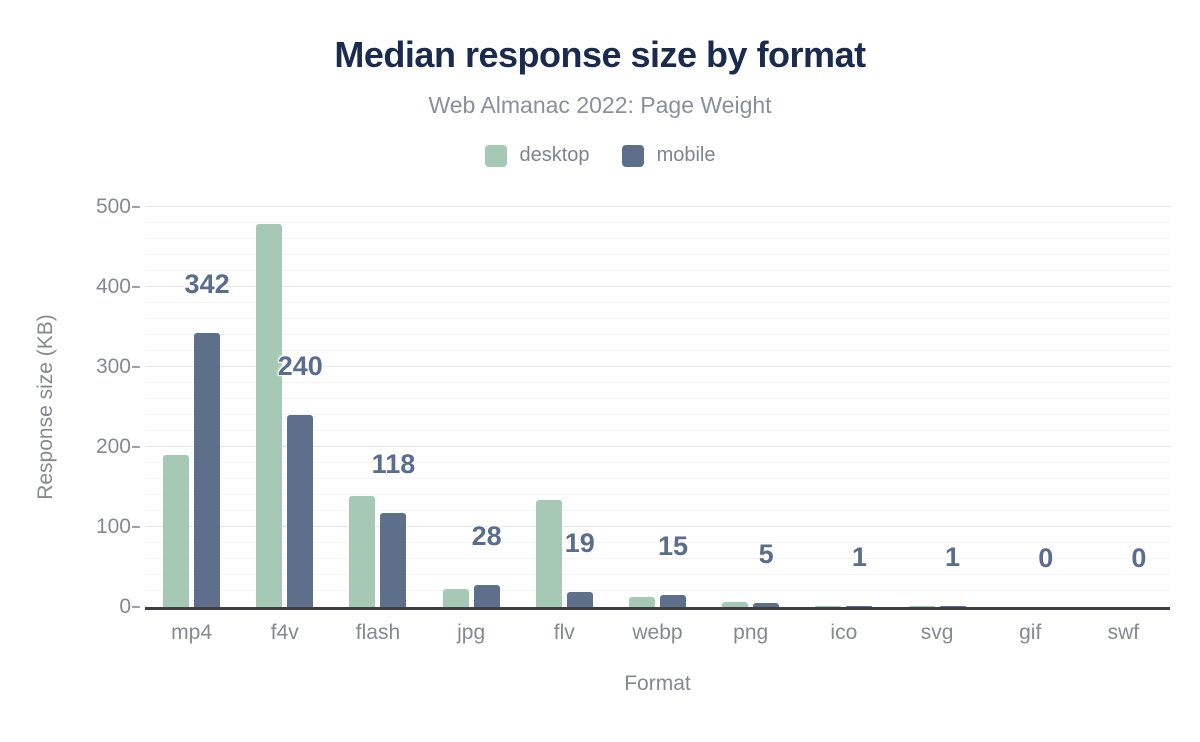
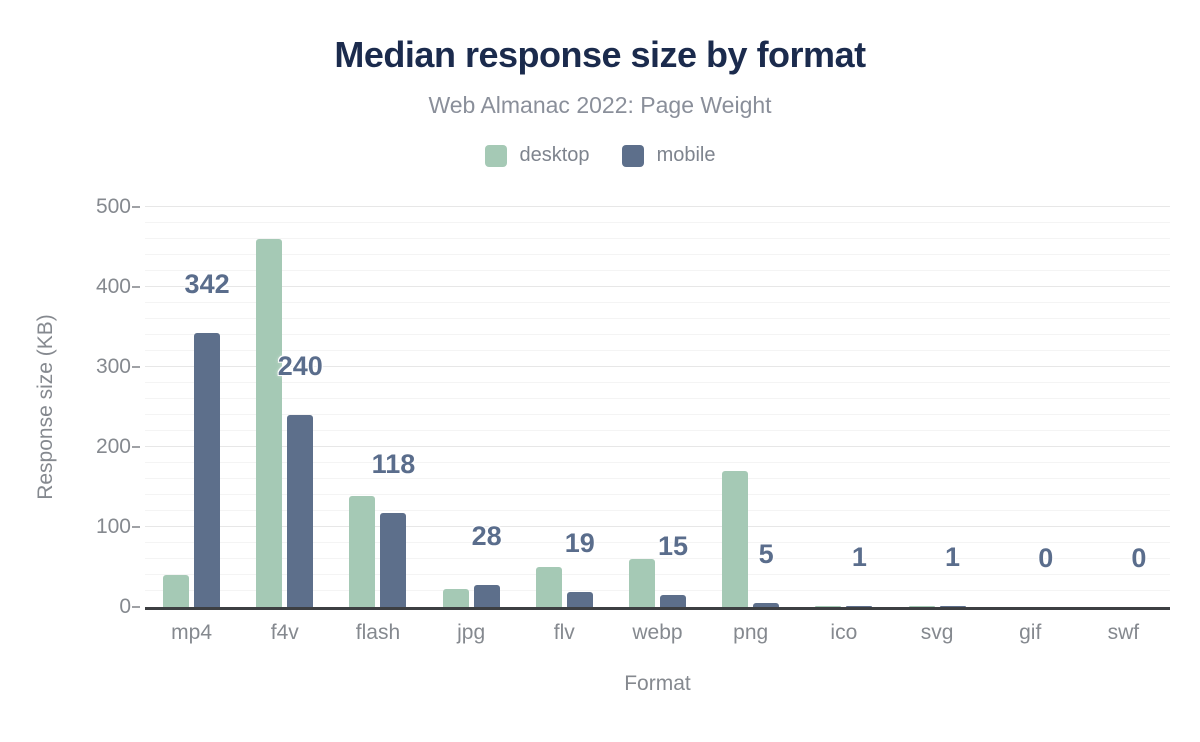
desktop/mp4: 190 -> 40
desktop/f4v: 480 -> 460
desktop/flv: 130 -> 50
desktop/webp: 10 -> 60
desktop/png: 10 -> 170
